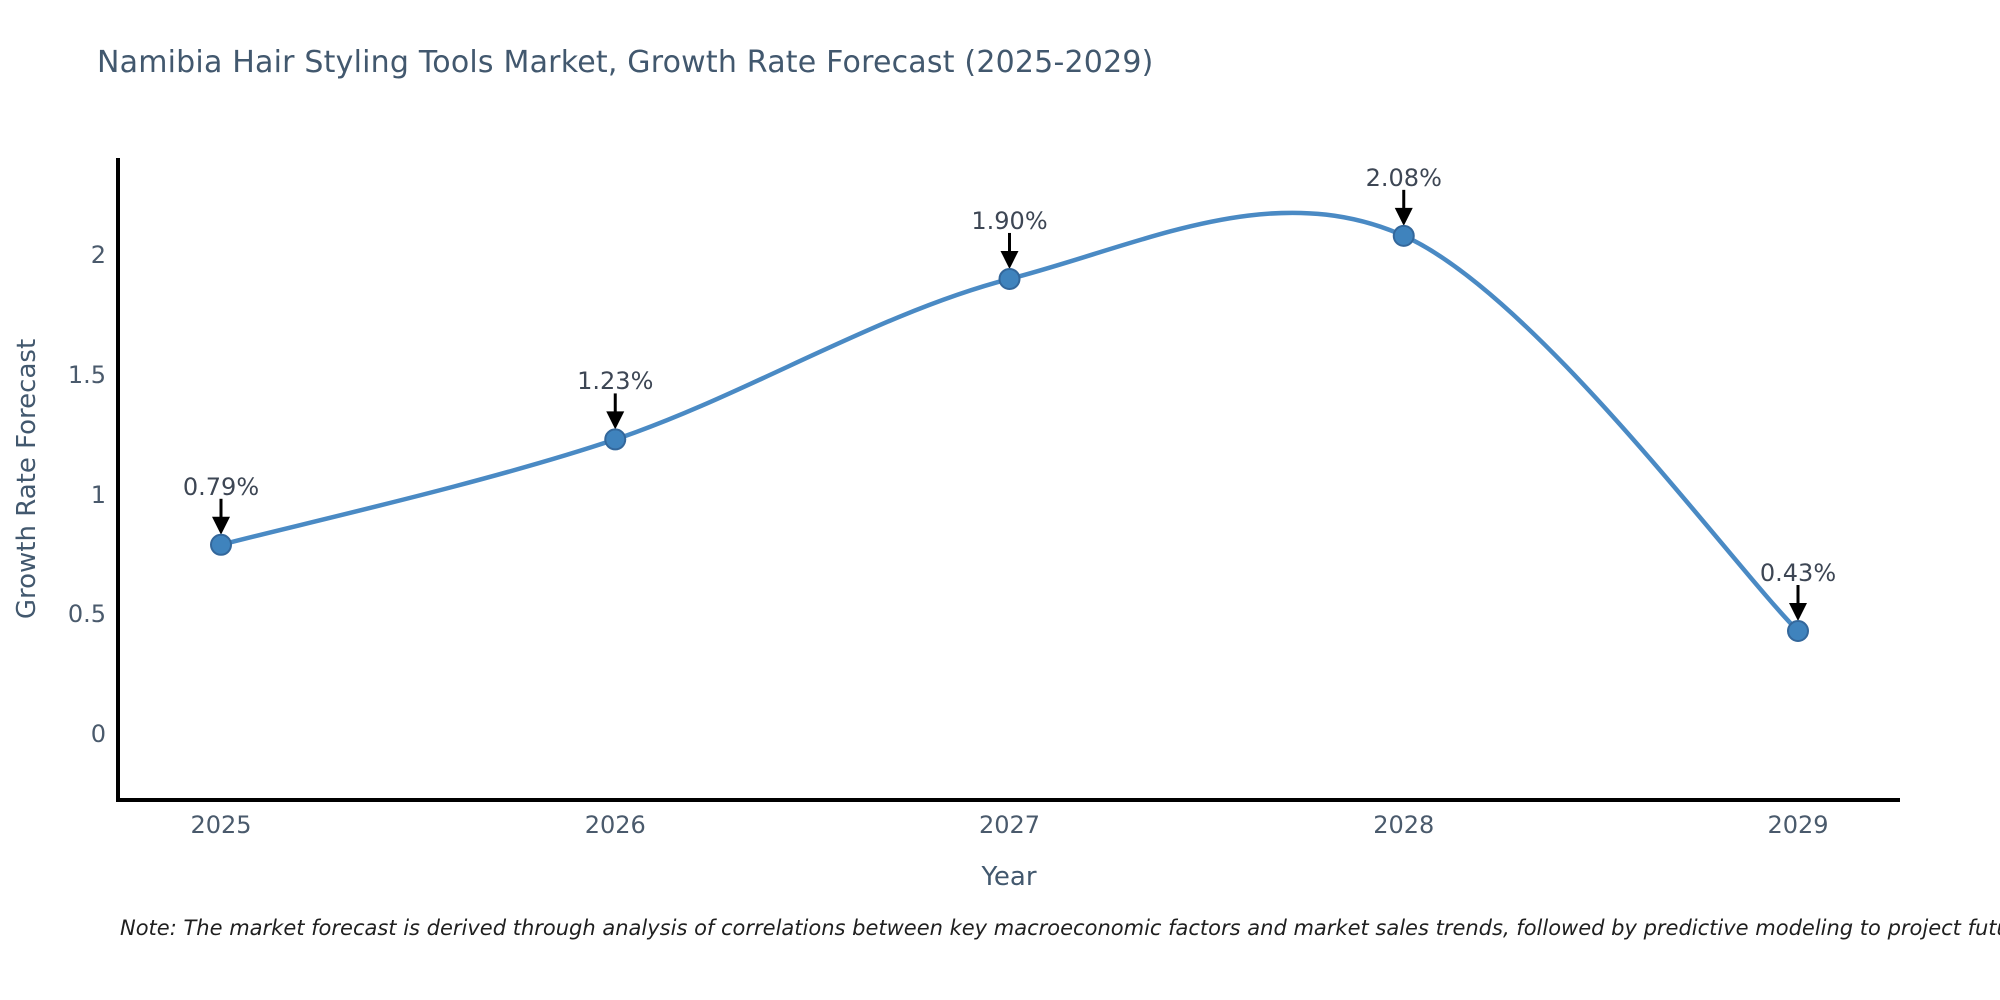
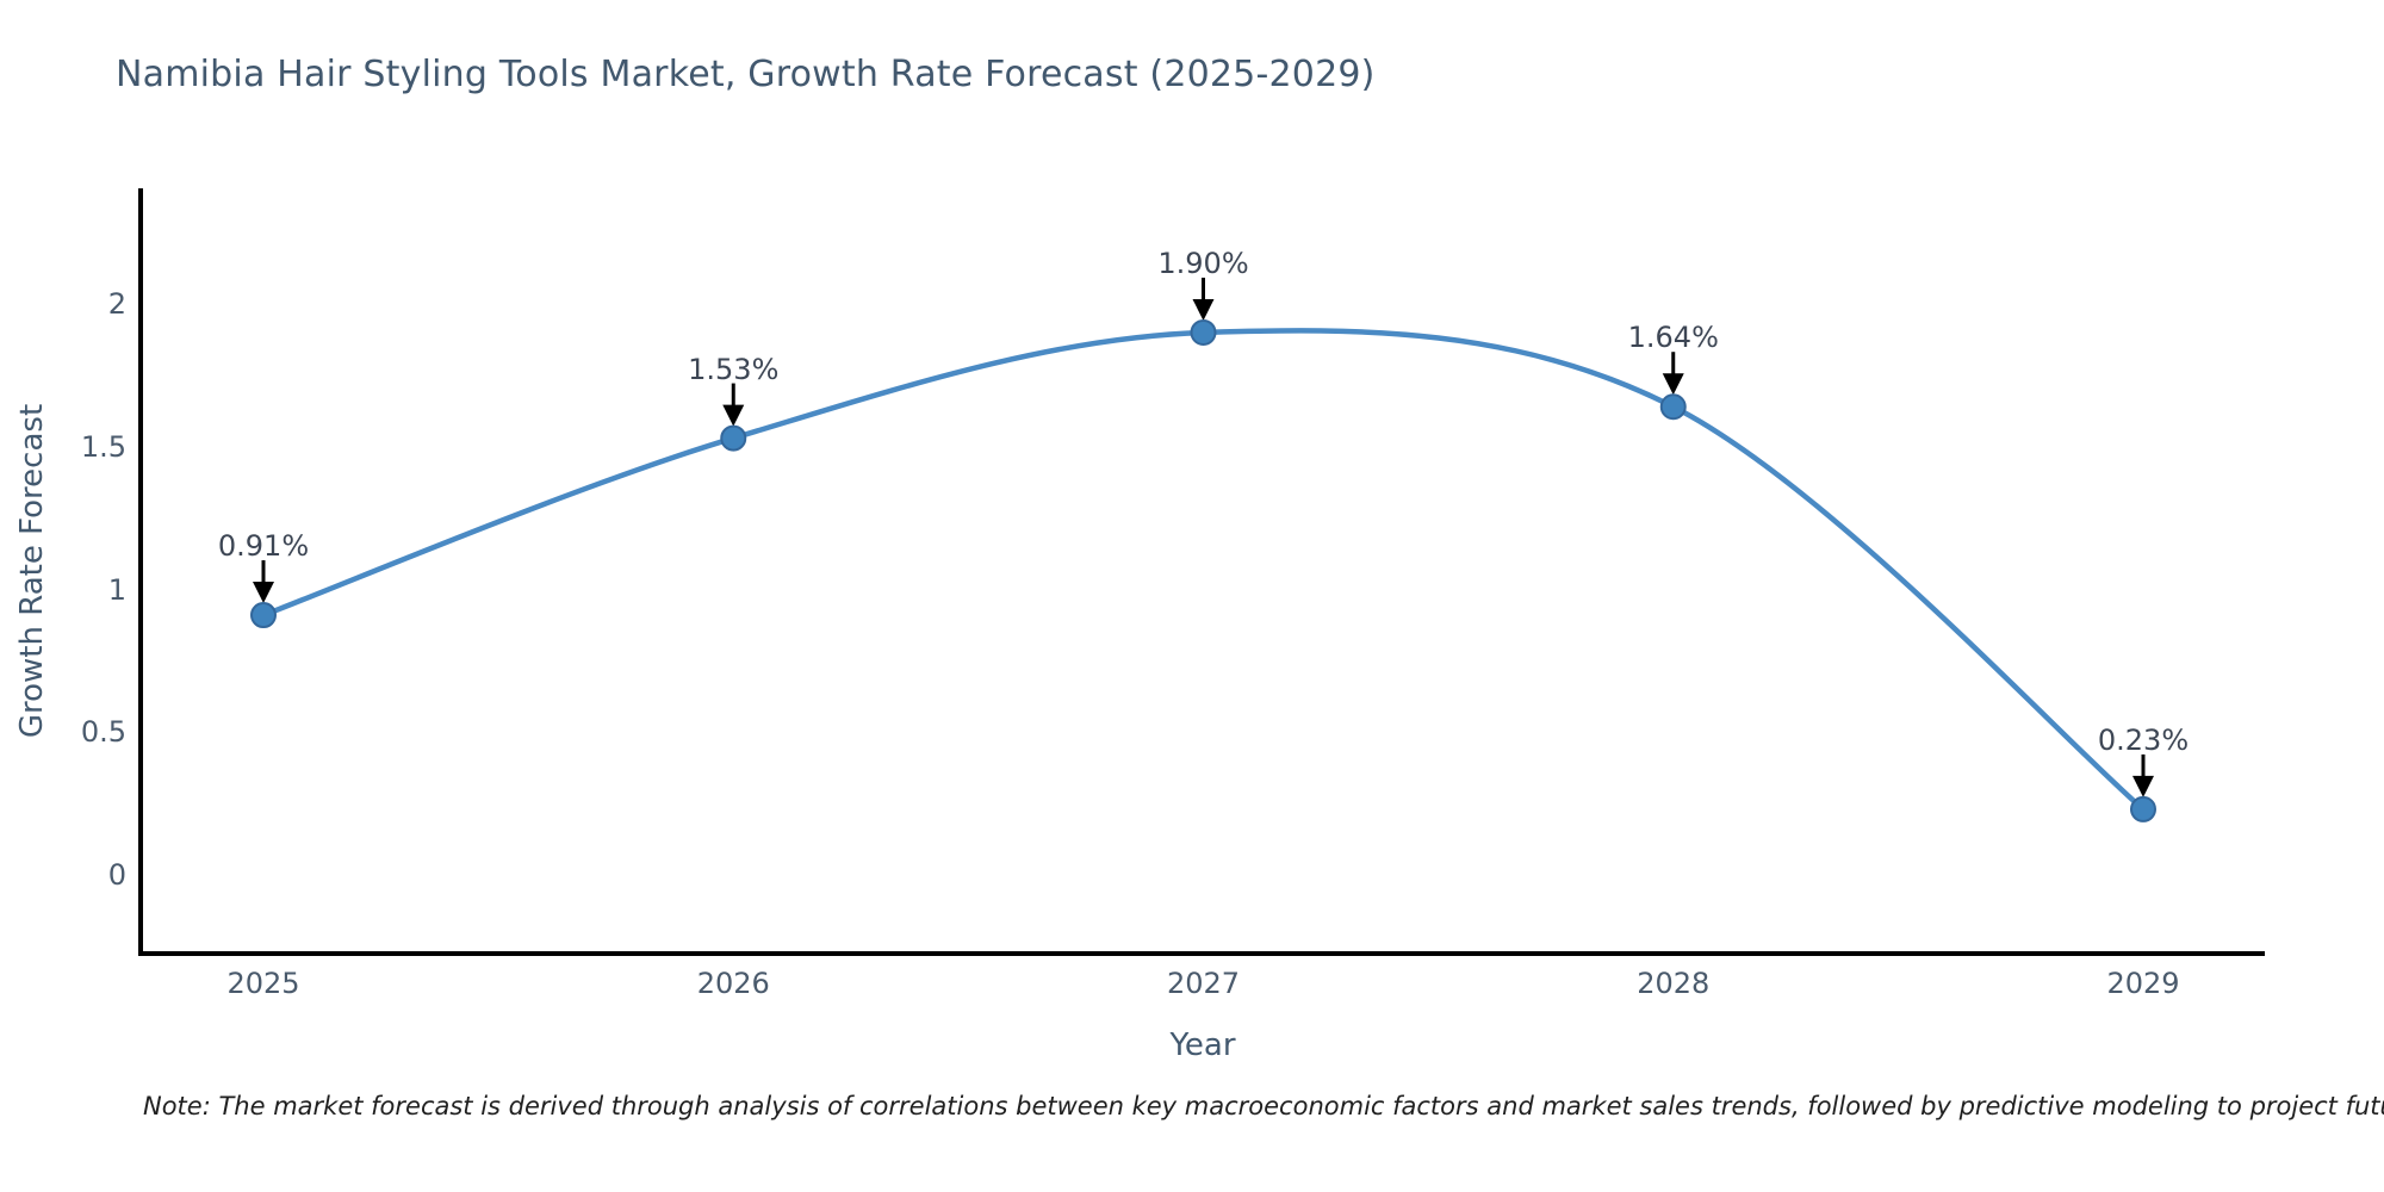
2025: 0.79% -> 0.91%
2026: 1.23% -> 1.53%
2028: 2.08% -> 1.64%
2029: 0.43% -> 0.23%
